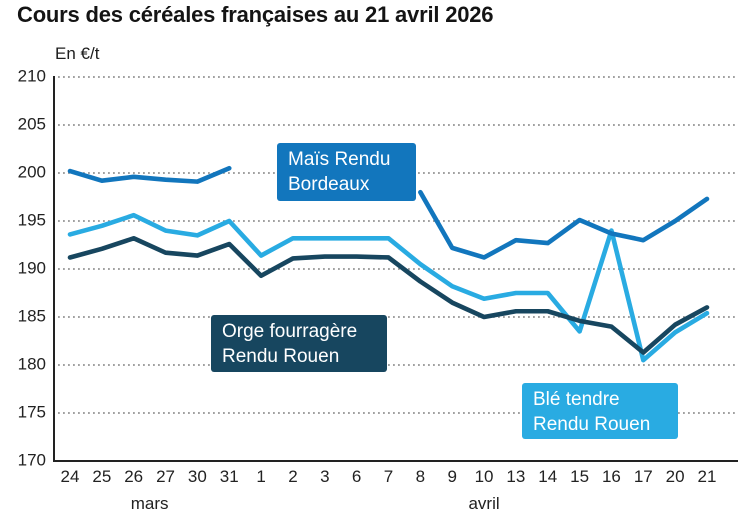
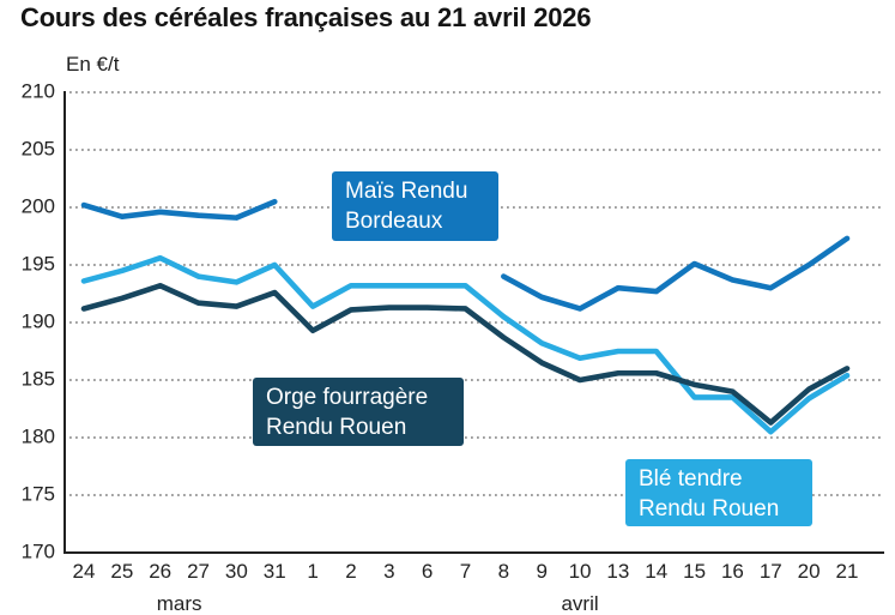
Maïs Rendu Bordeaux/8: 198 -> 194
Blé tendre Rendu Rouen/16: 194 -> 184
